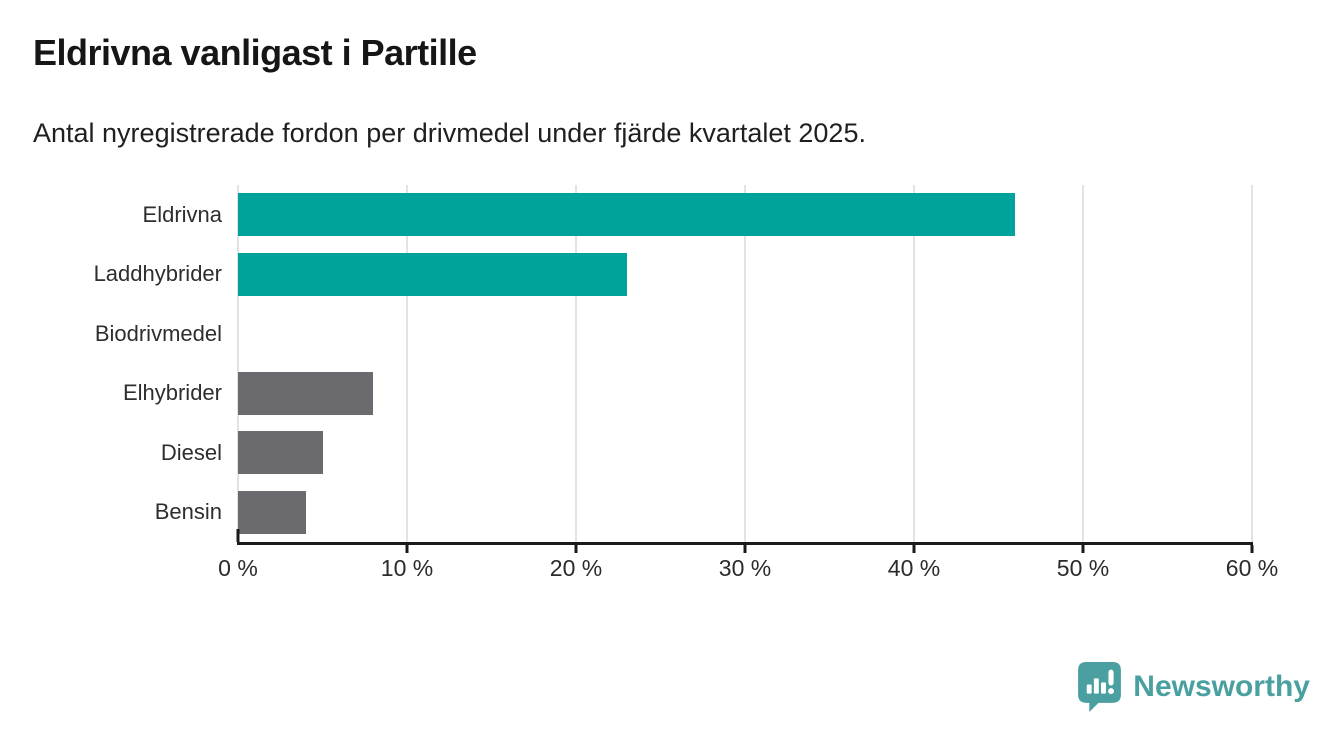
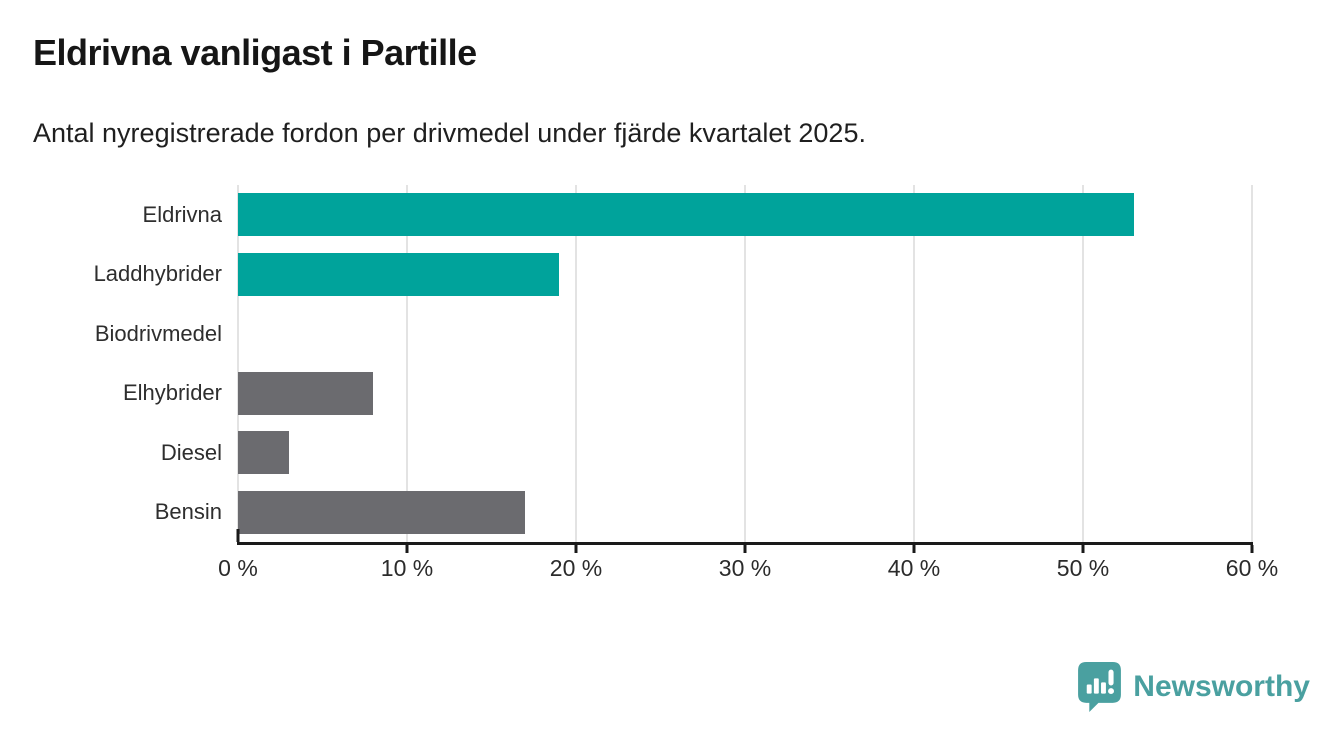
Eldrivna: 46% -> 53%
Laddhybrider: 23% -> 19%
Diesel: 5% -> 3%
Bensin: 4% -> 17%
